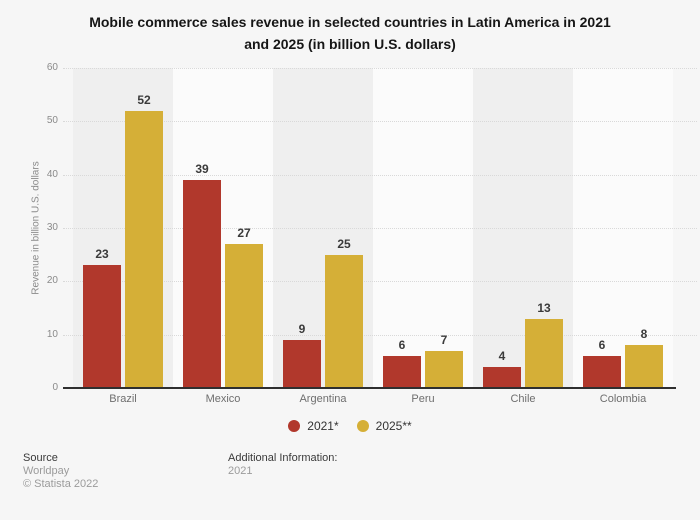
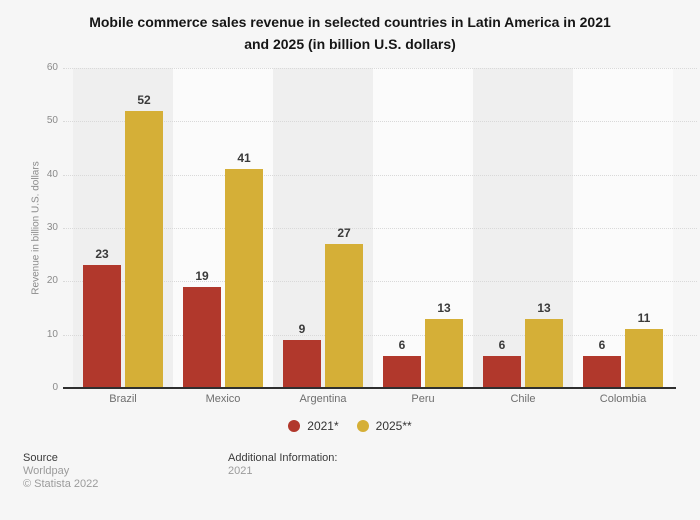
2021*/Mexico: 39 -> 19
2025**/Mexico: 27 -> 41
2025**/Argentina: 25 -> 27
2025**/Peru: 7 -> 13
2021*/Chile: 4 -> 6
2025**/Colombia: 8 -> 11
